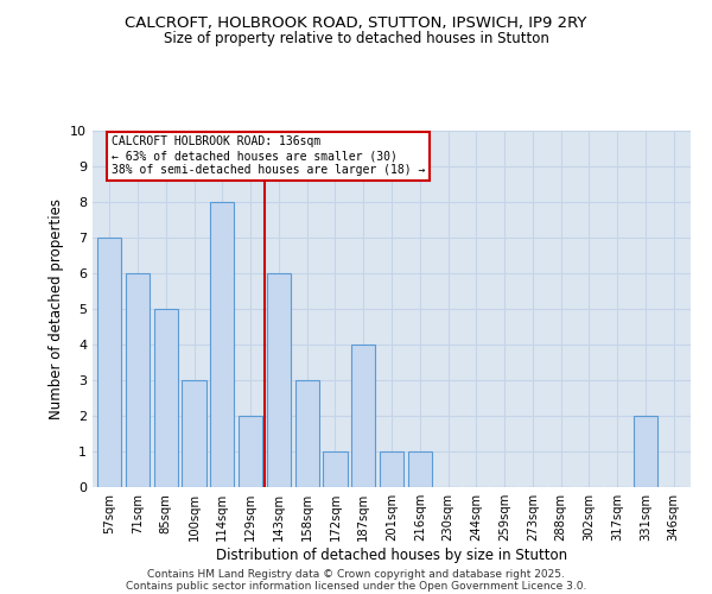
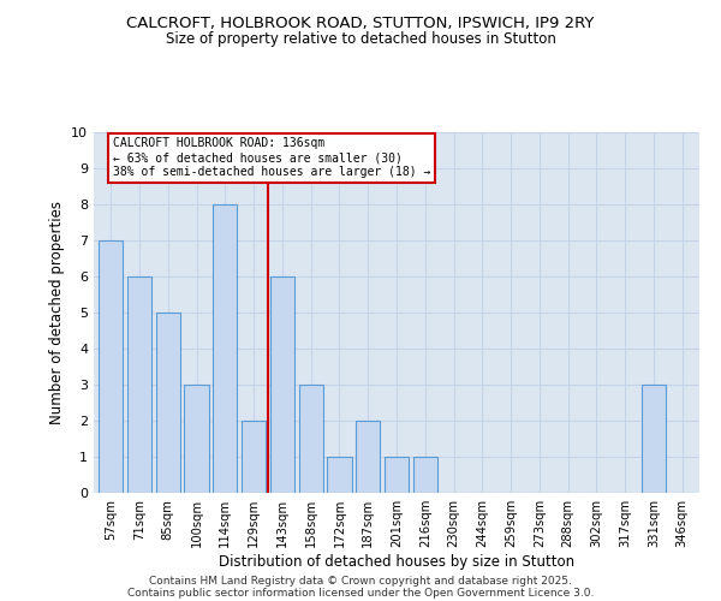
187sqm: 4 -> 2
331sqm: 2 -> 3
